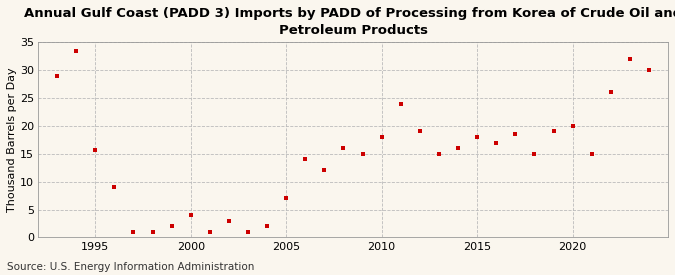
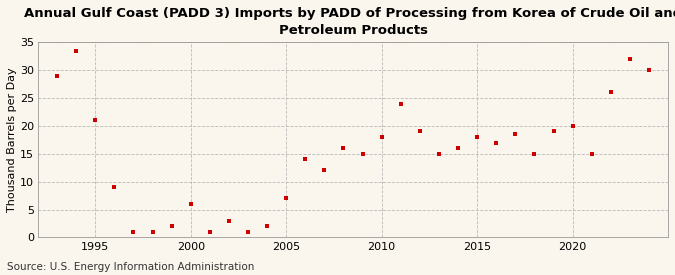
1995: 15.6 -> 21.0
2000: 4.0 -> 6.0
